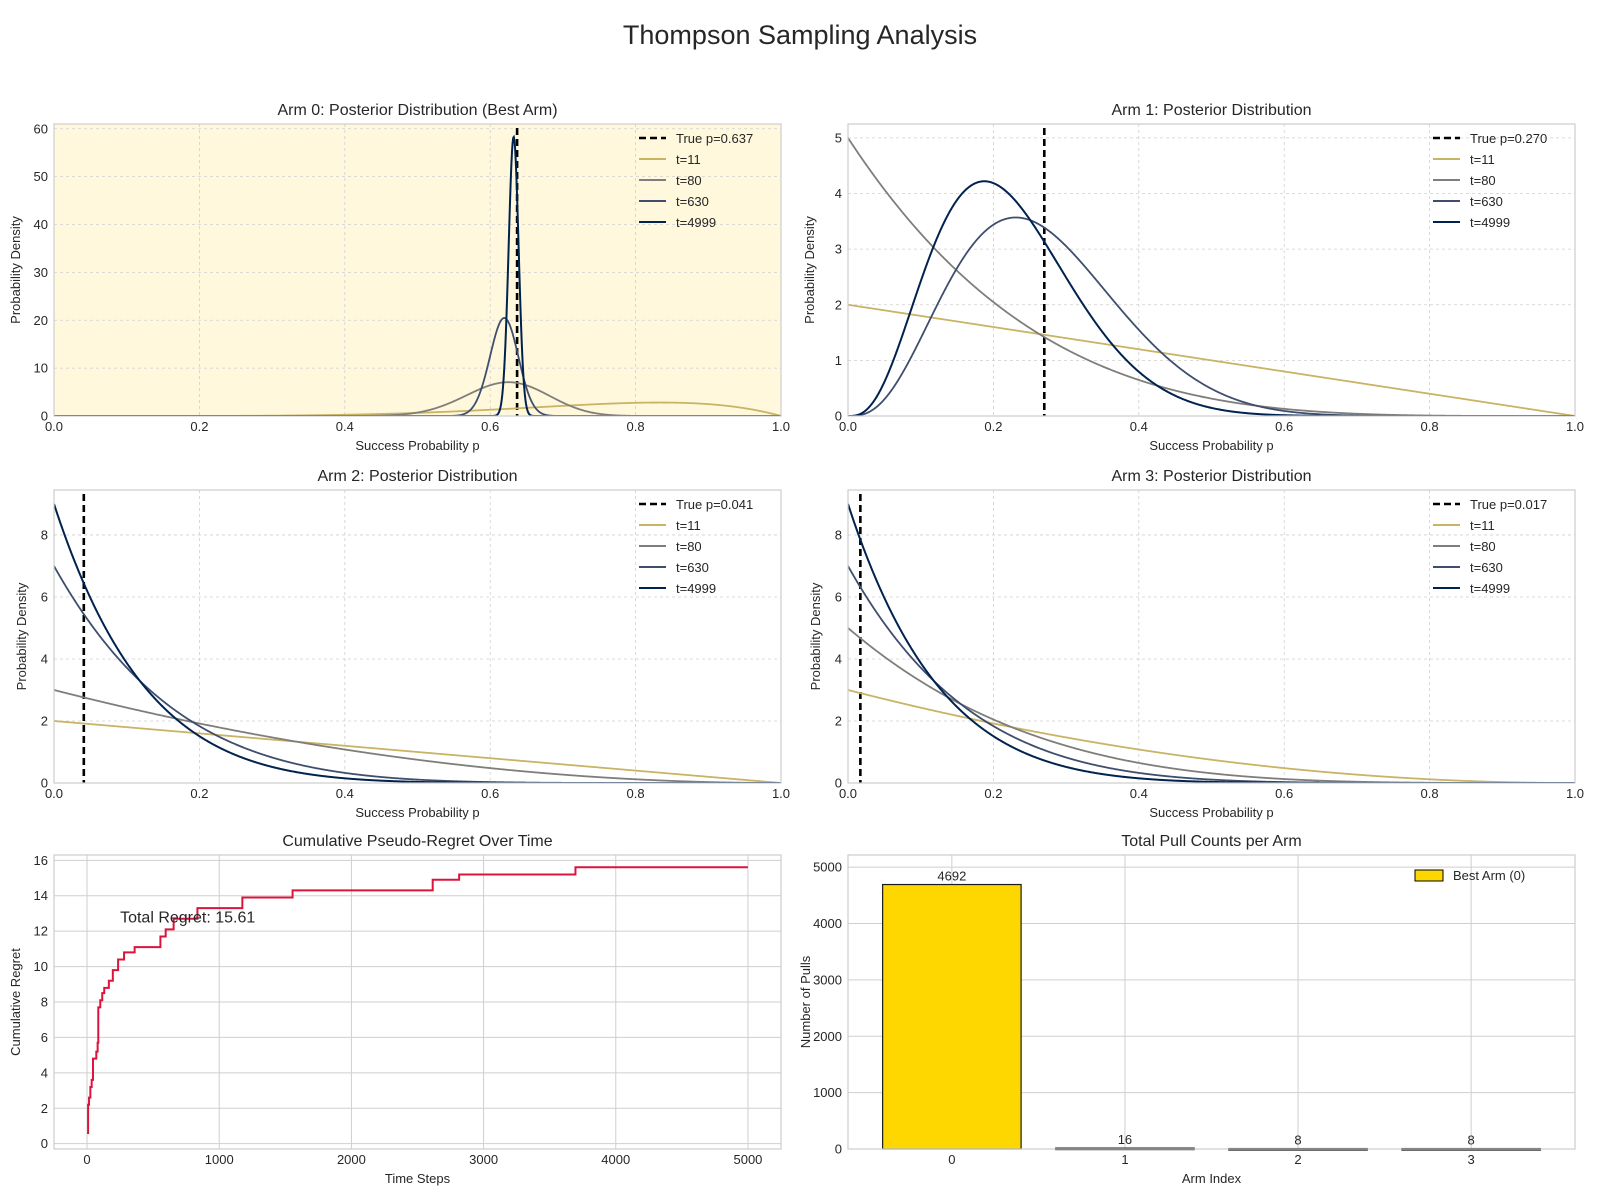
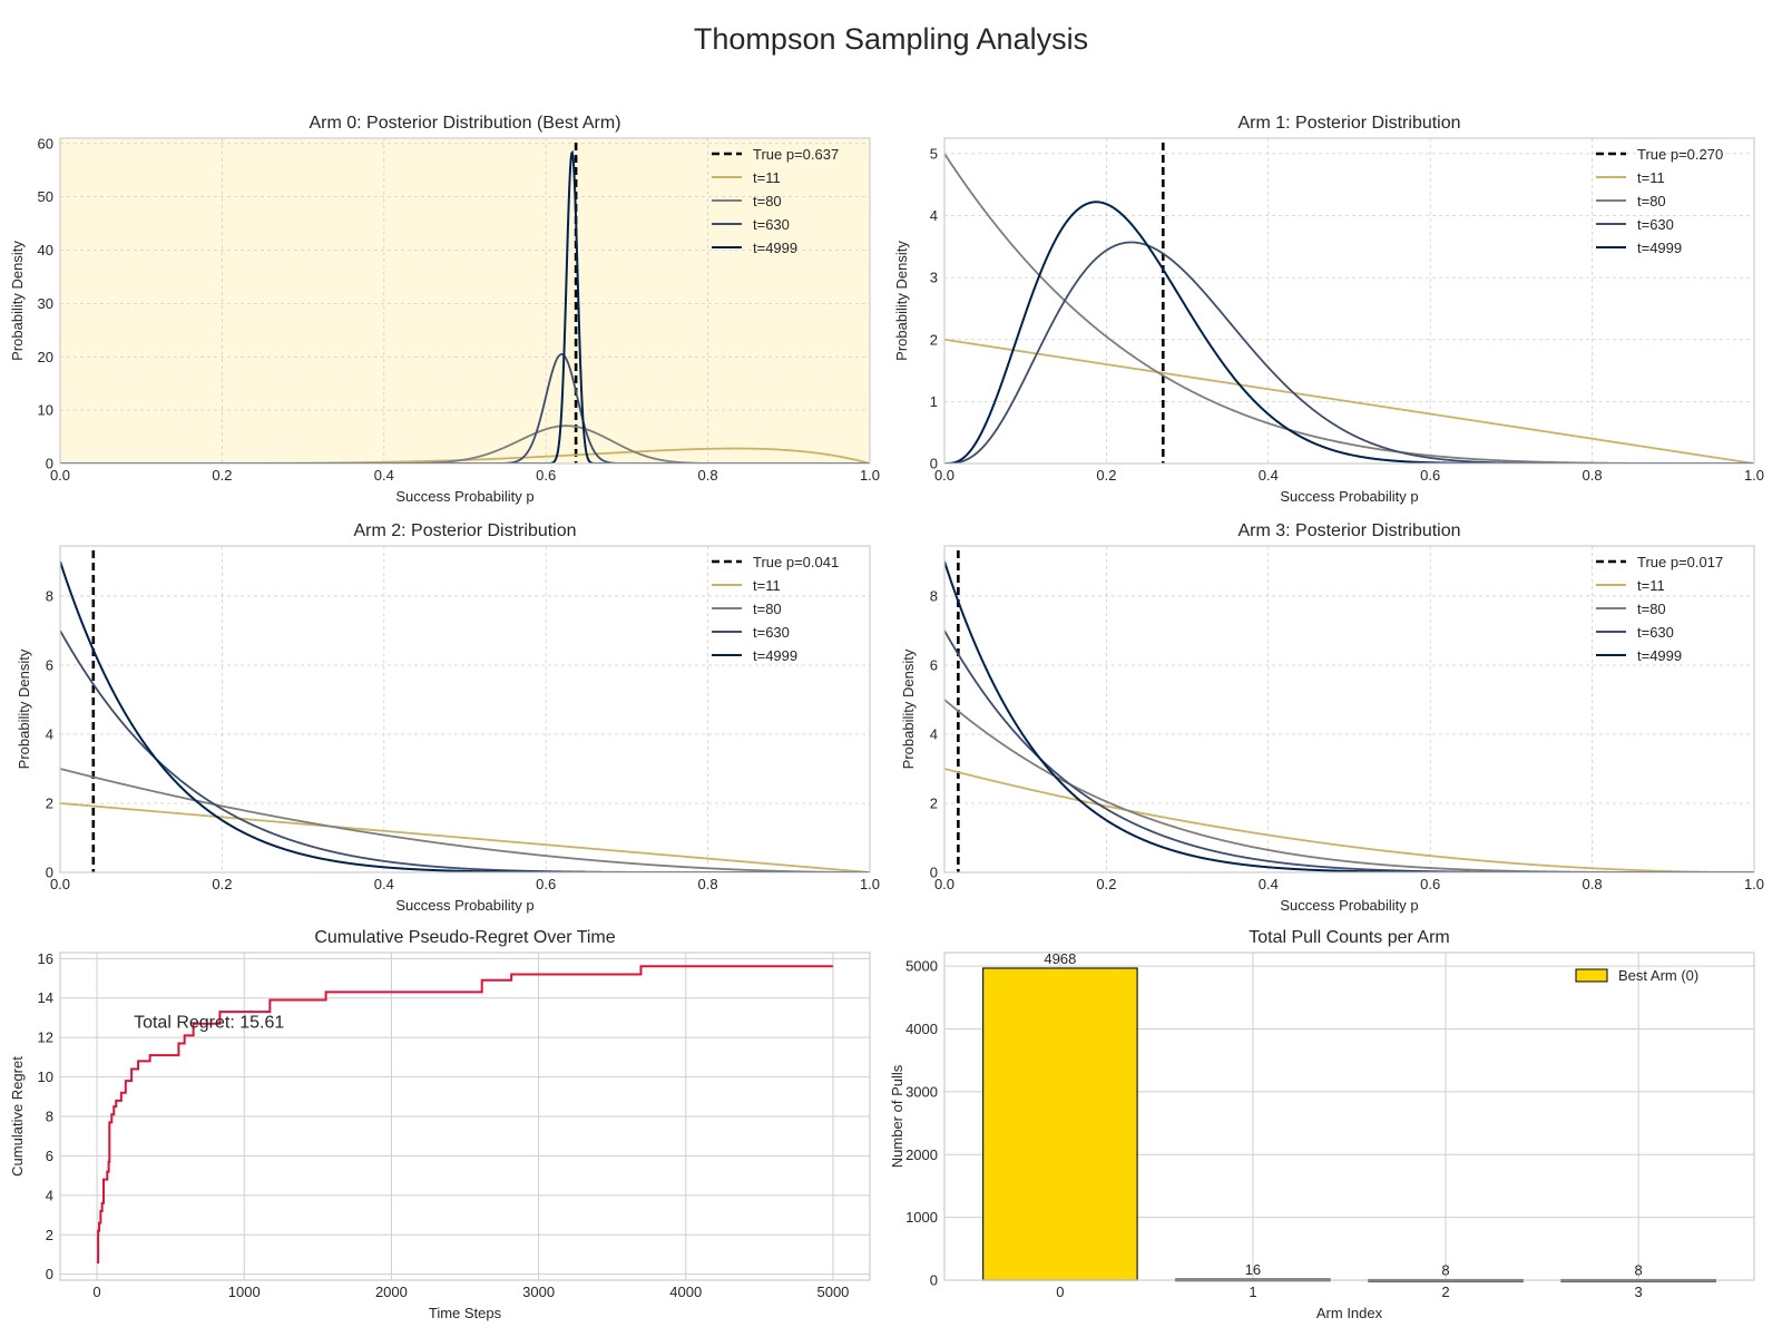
Total Pull Counts per Arm/0: 4692 -> 4968
